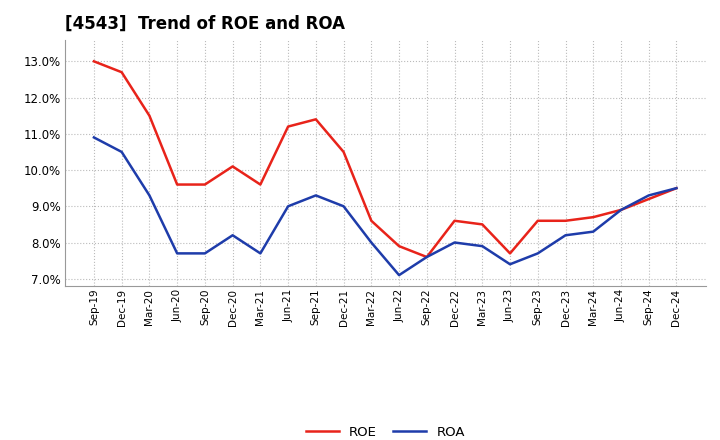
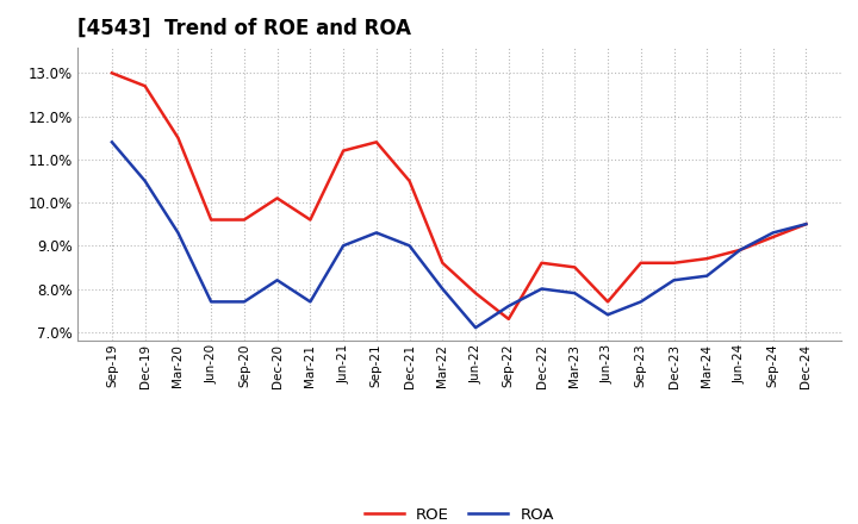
ROA/Sep-19: 10.9% -> 11.4%
ROE/Sep-22: 7.6% -> 7.3%
